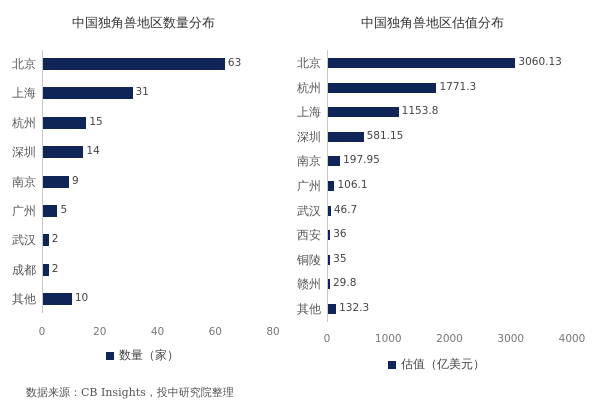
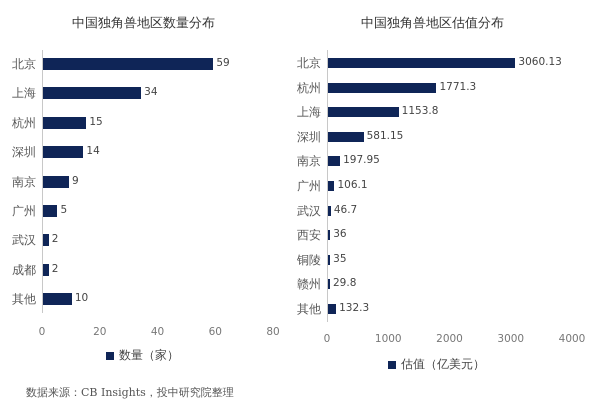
中国独角兽地区数量分布/北京: 63 -> 59
中国独角兽地区数量分布/上海: 31 -> 34
